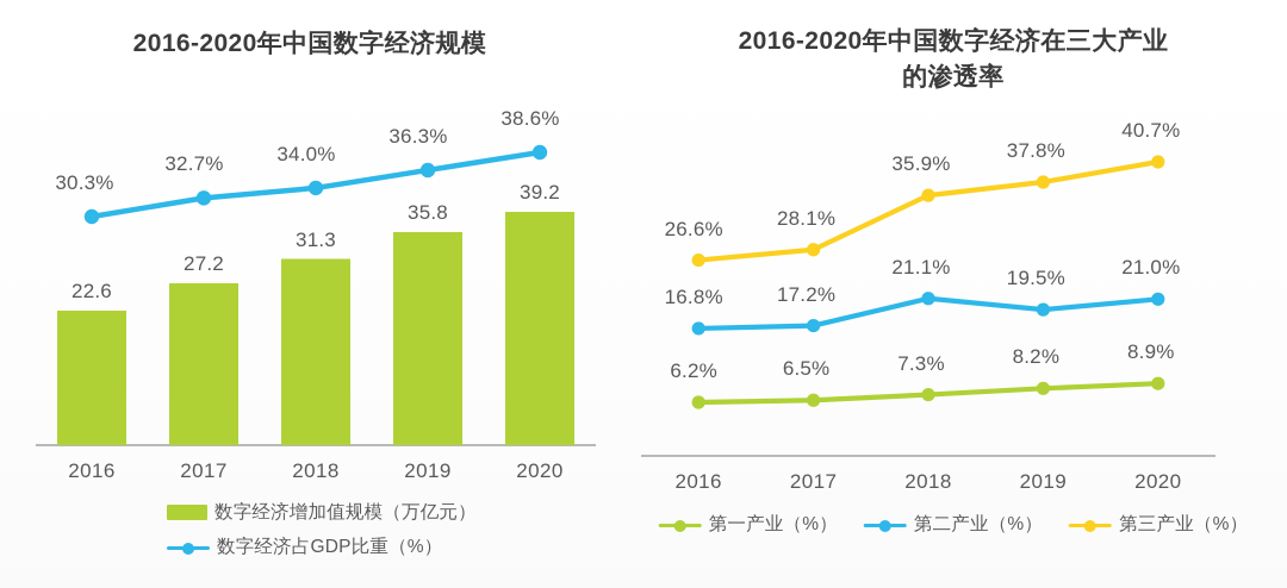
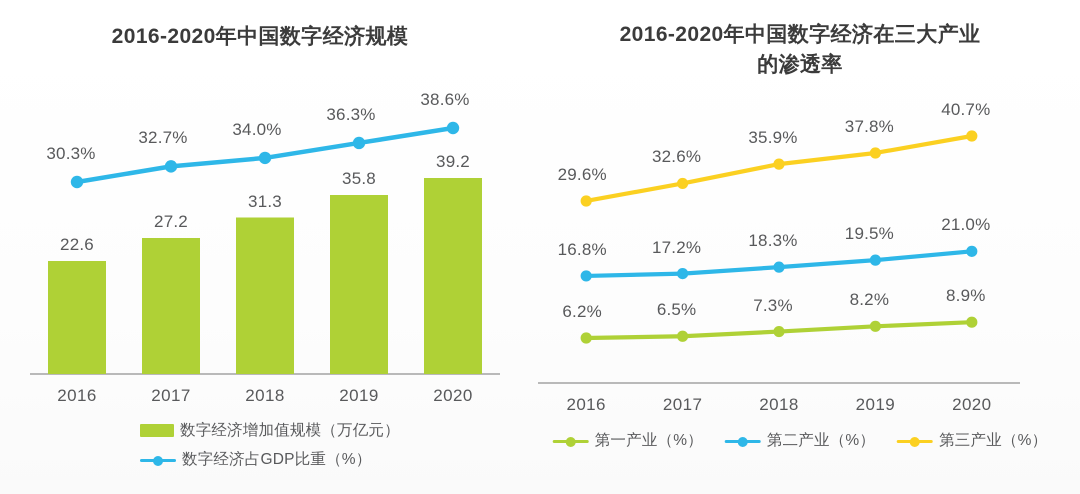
2016-2020年中国数字经济在三大产业的渗透率/第三产业（%）/2016: 26.6% -> 29.6%
2016-2020年中国数字经济在三大产业的渗透率/第三产业（%）/2017: 28.1% -> 32.6%
2016-2020年中国数字经济在三大产业的渗透率/第二产业（%）/2018: 21.1% -> 18.3%
